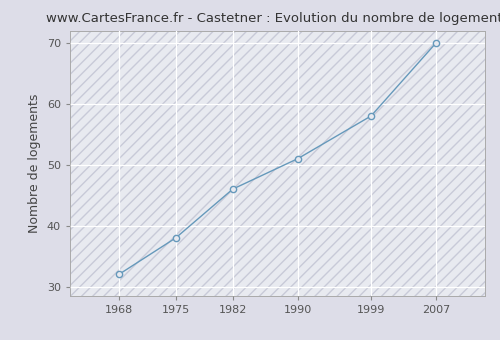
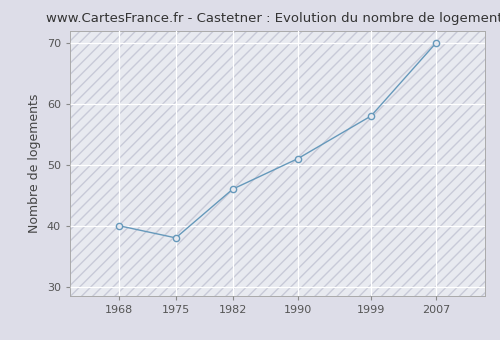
1968: 32 -> 40
